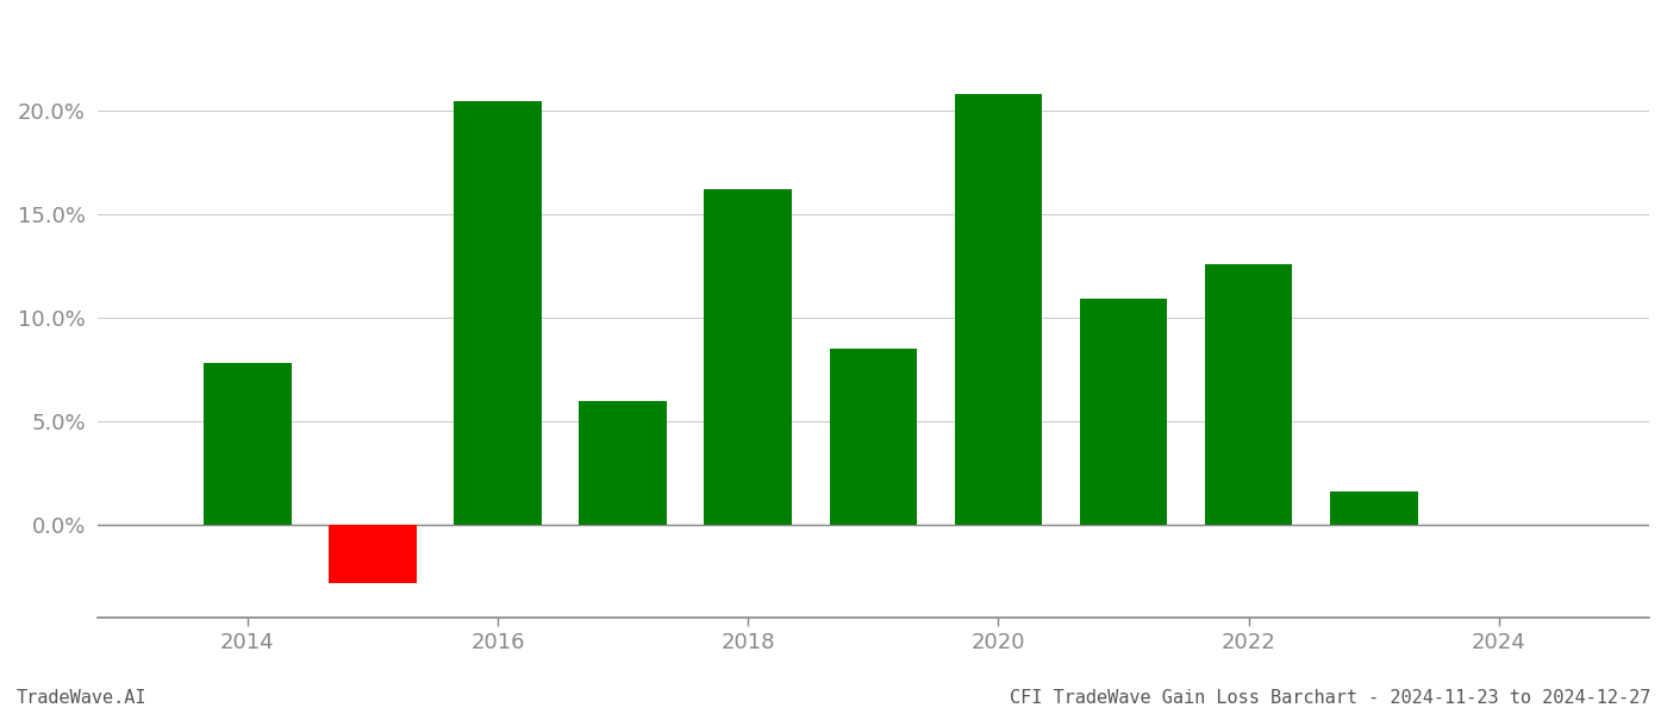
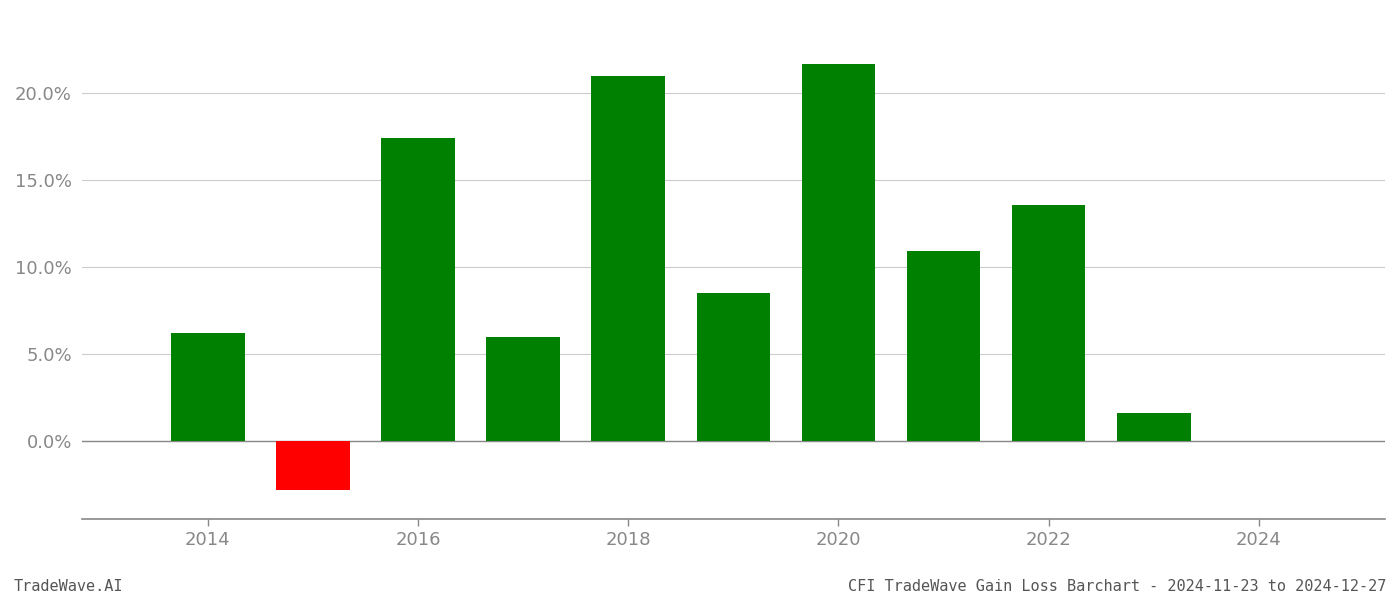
2014: 7.8% -> 6.2%
2016: 20.5% -> 17.4%
2018: 16.2% -> 21.0%
2020: 20.8% -> 21.7%
2022: 12.6% -> 13.6%
